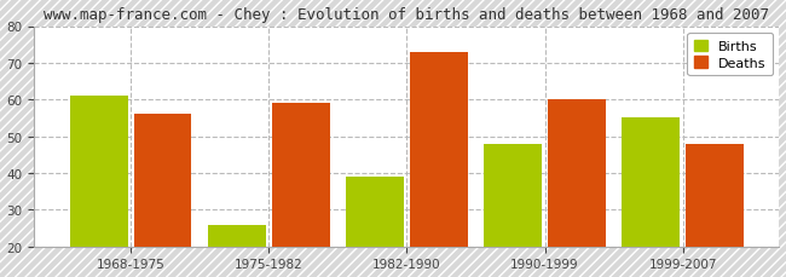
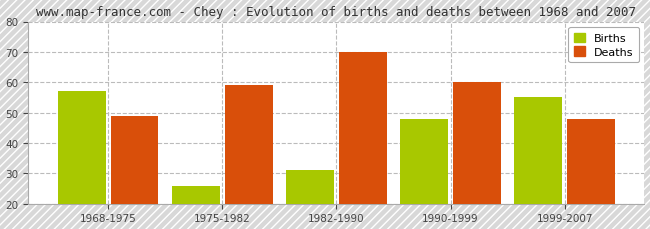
Births/1968-1975: 61 -> 57
Deaths/1968-1975: 56 -> 49
Births/1982-1990: 39 -> 31
Deaths/1982-1990: 73 -> 70
